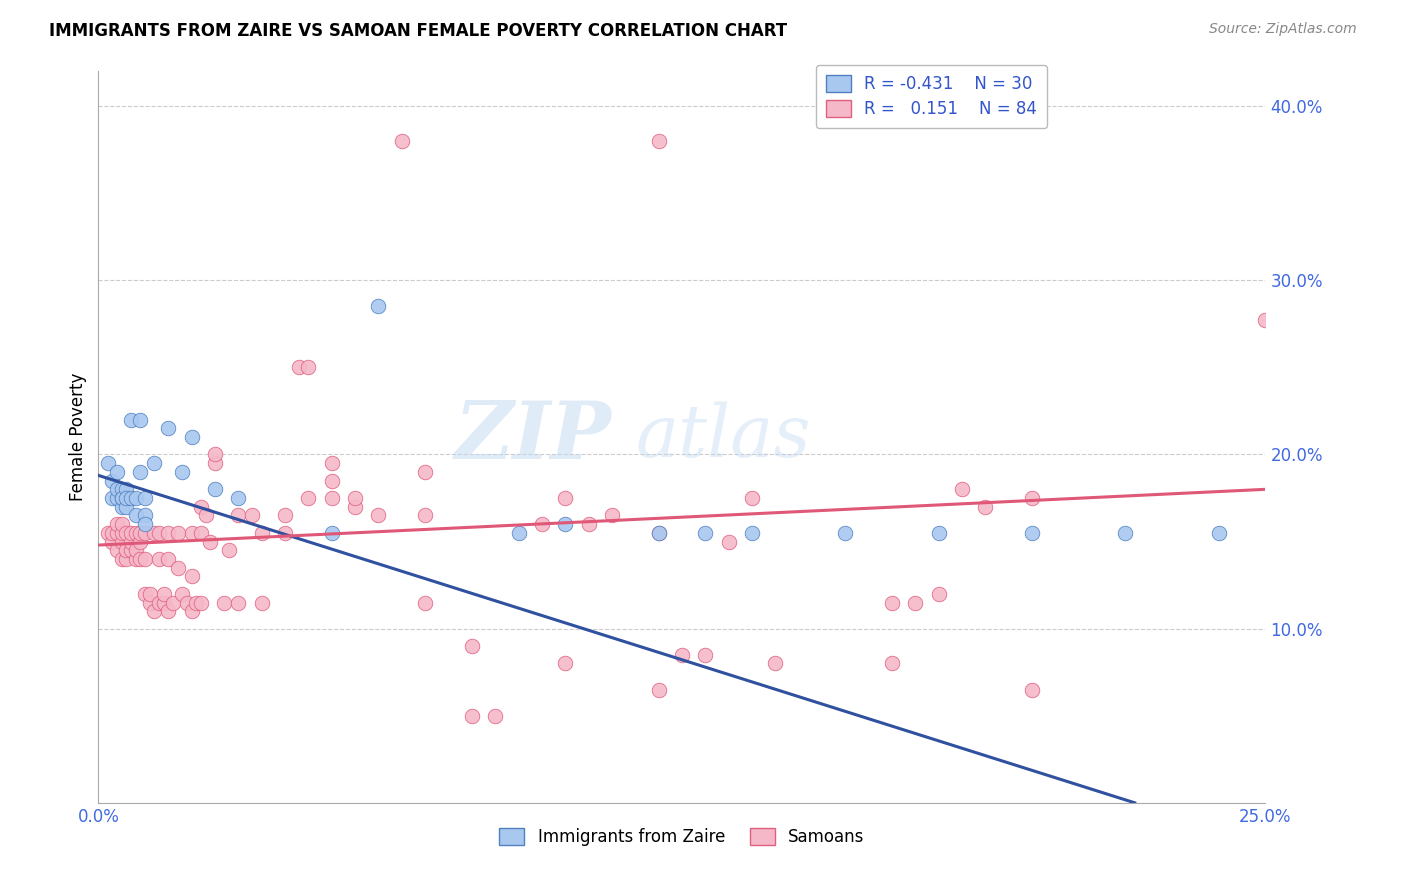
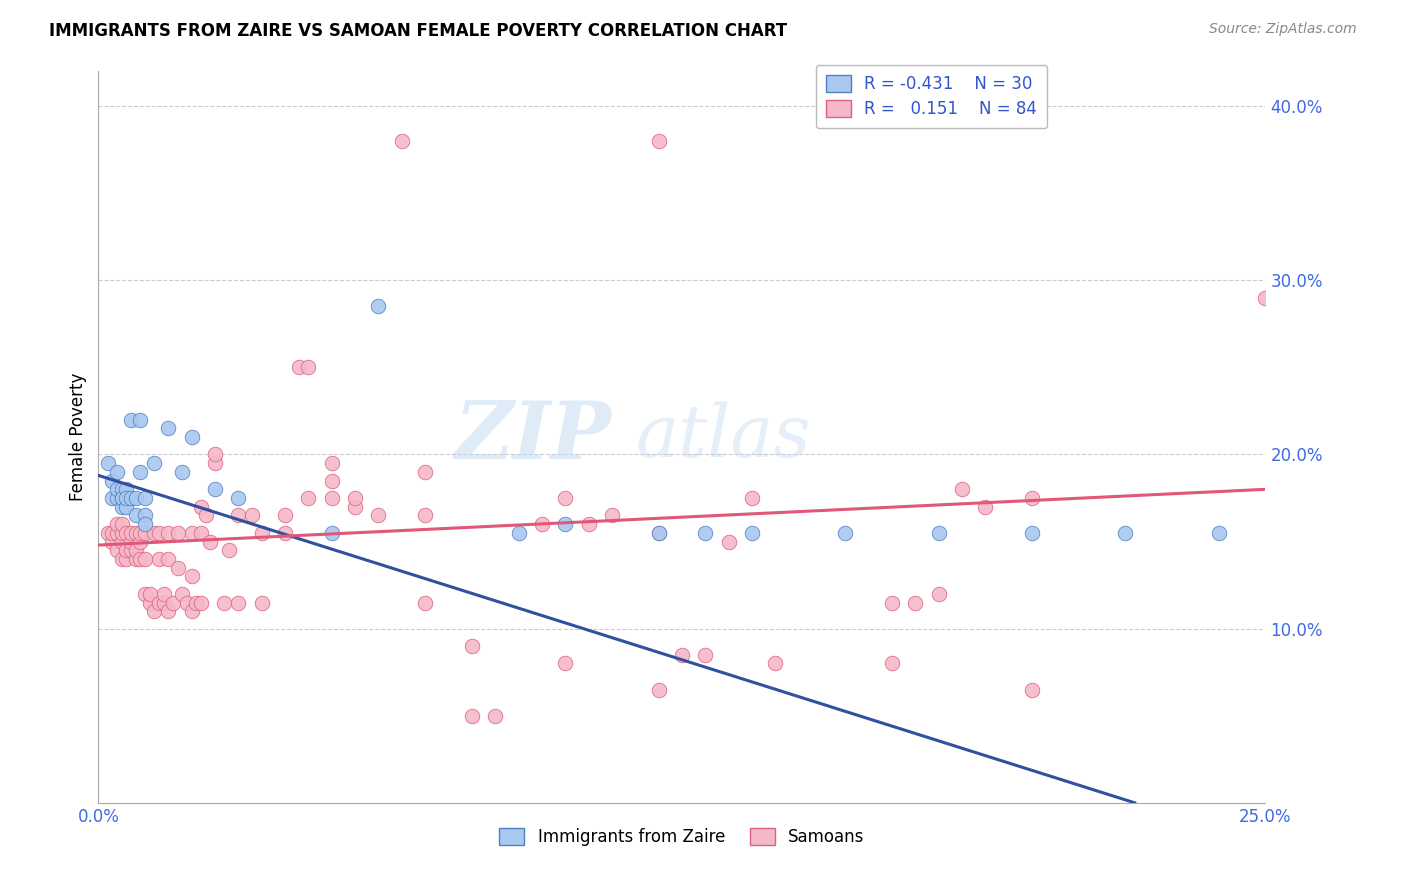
Samoans/25.0%: 27.7% -> 29.0%
